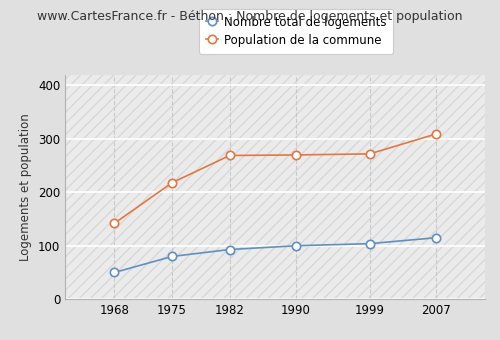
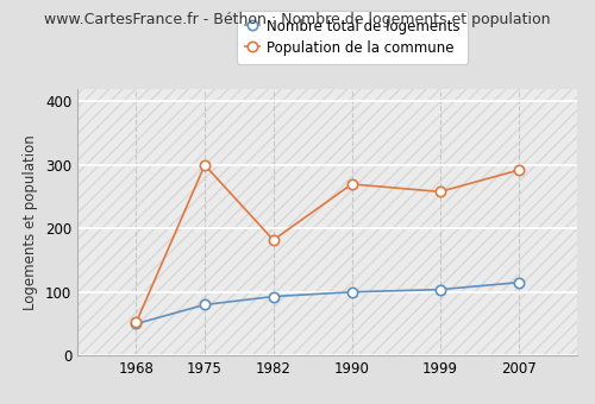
Population de la commune/1968: 142 -> 52
Population de la commune/1975: 218 -> 300
Population de la commune/1982: 269 -> 182
Population de la commune/1999: 272 -> 258
Population de la commune/2007: 309 -> 292
